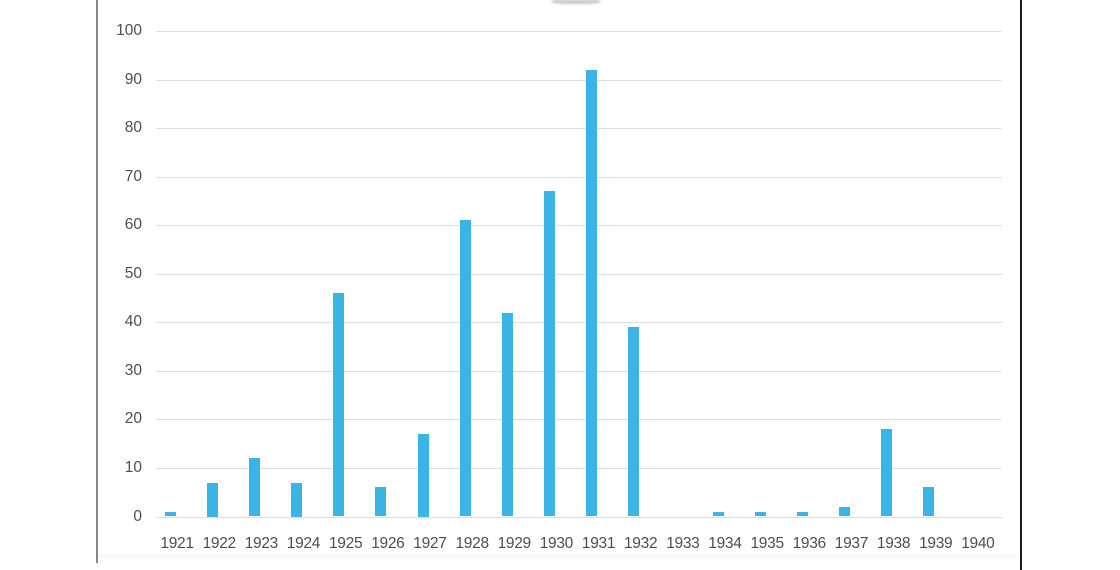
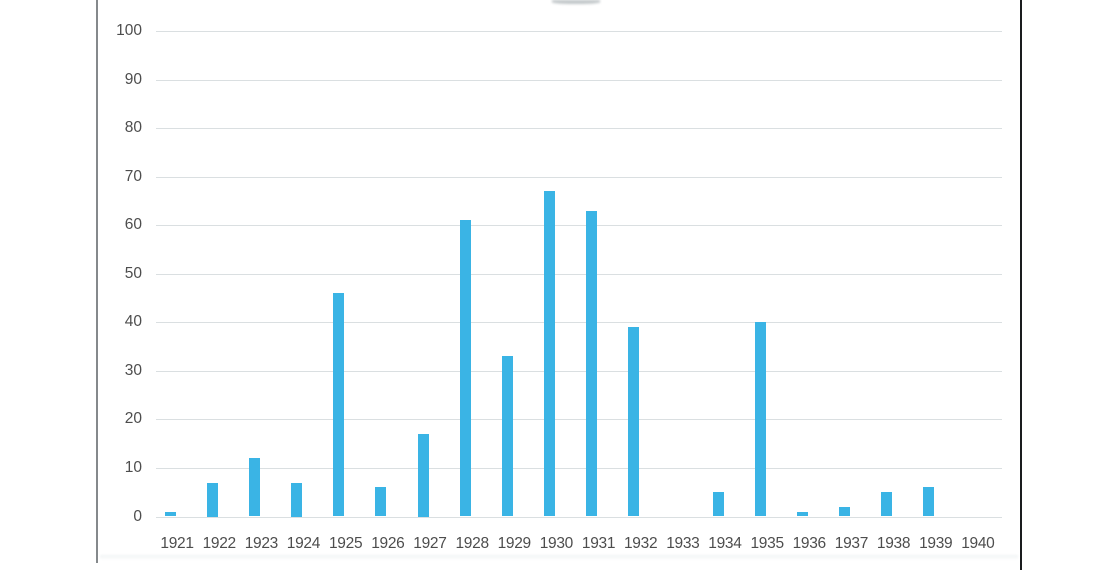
1929: 42 -> 33
1931: 92 -> 63
1934: 1 -> 5
1935: 1 -> 40
1938: 18 -> 5
